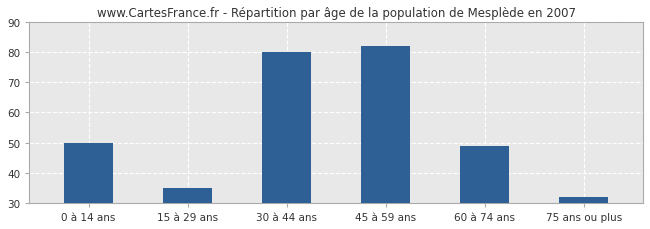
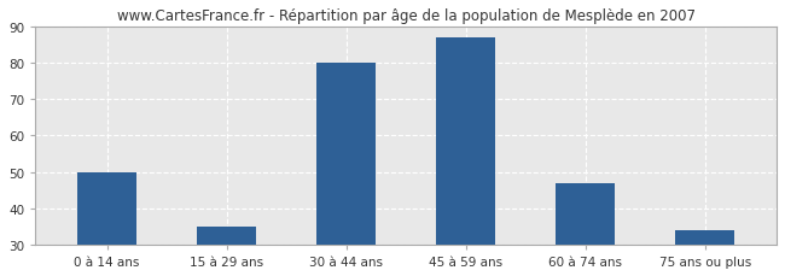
45 à 59 ans: 82 -> 87
60 à 74 ans: 49 -> 47
75 ans ou plus: 32 -> 34
